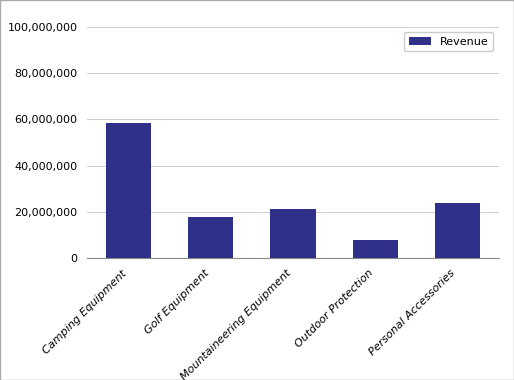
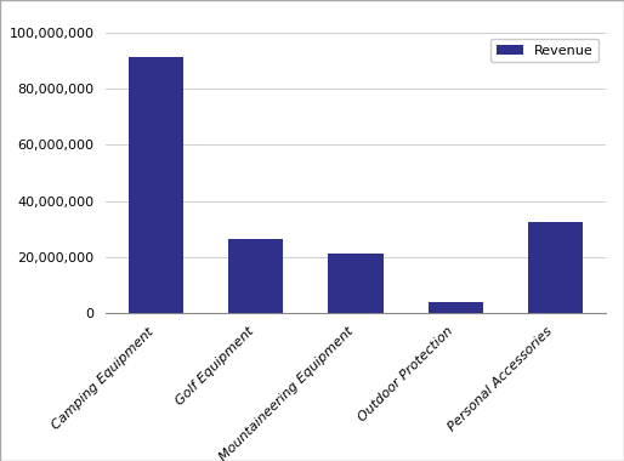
Camping Equipment: 58,500,000 -> 91,000,000
Golf Equipment: 18,000,000 -> 26,500,000
Outdoor Protection: 8,000,000 -> 4,000,000
Personal Accessories: 24,000,000 -> 32,500,000
